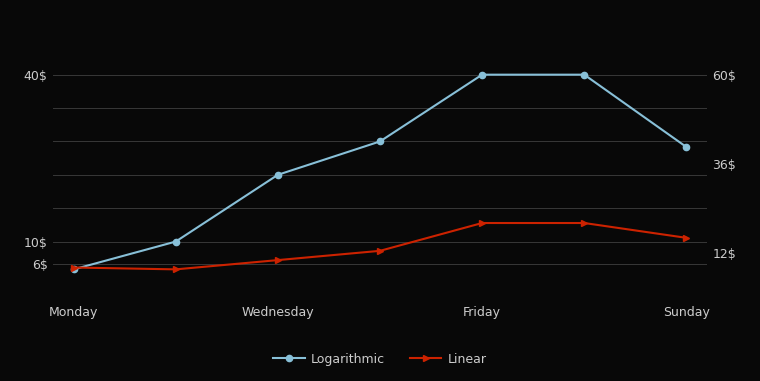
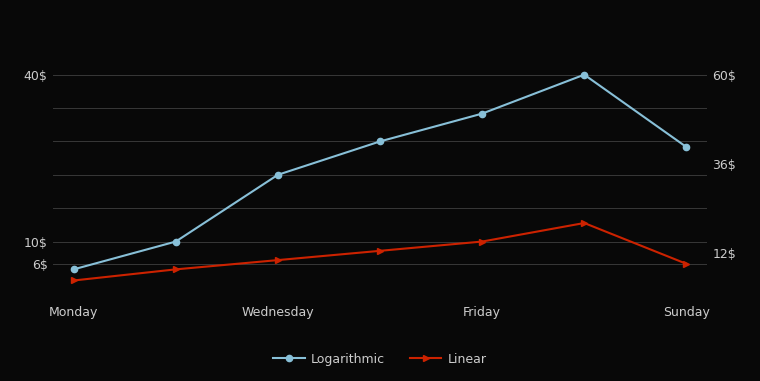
Linear/Monday: 8.0$ -> 4.5$
Logarithmic/Friday: 40$ -> 33$
Linear/Friday: 20.0$ -> 15.0$
Linear/Sunday: 16.0$ -> 9.0$
